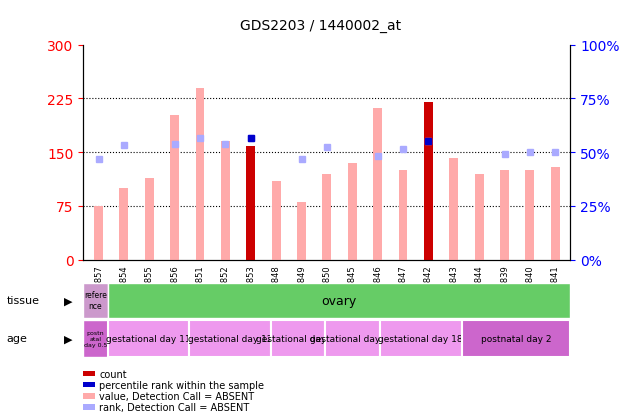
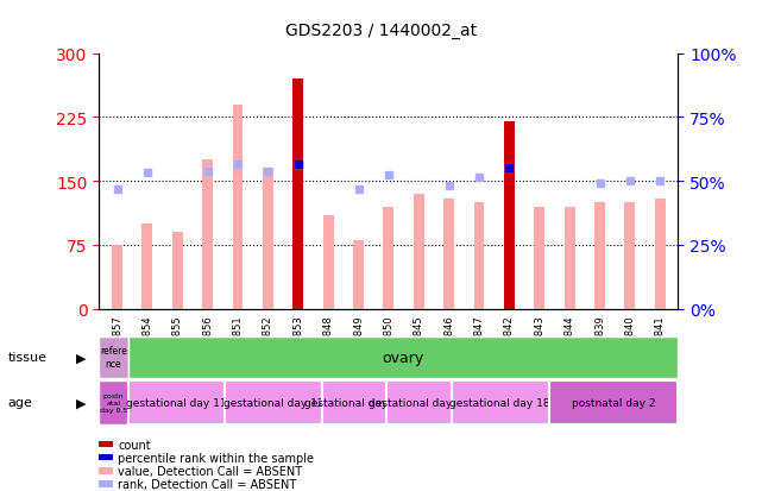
GSM120855: 114 -> 90
GSM120856: 202 -> 175
GSM120853: 158 -> 270
GSM120846: 212 -> 130
GSM120843: 142 -> 120
